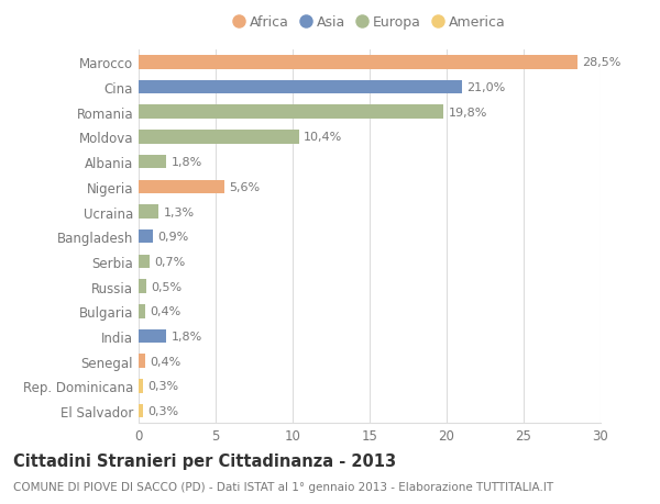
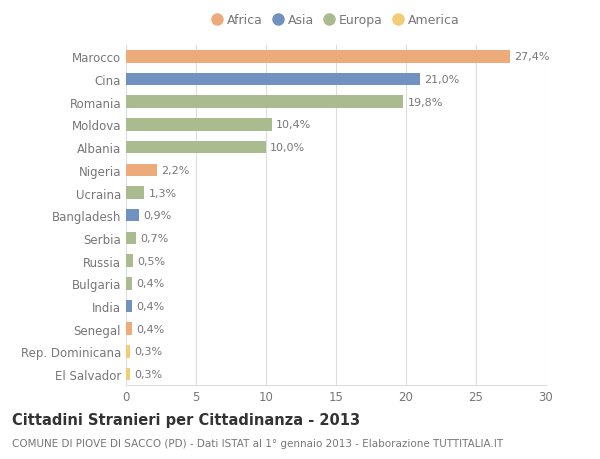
Marocco: 28,5% -> 27,4%
Albania: 1,8% -> 10,0%
Nigeria: 5,6% -> 2,2%
India: 1,8% -> 0,4%
